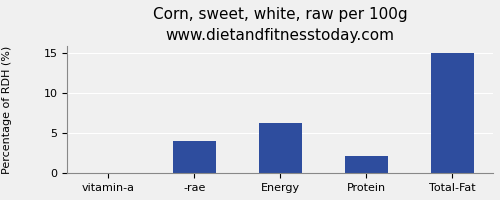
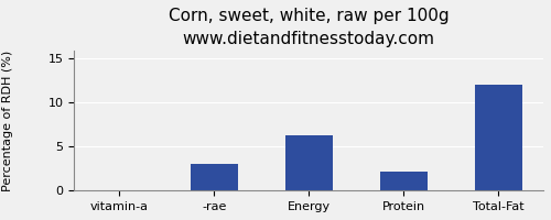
-rae: 4.0 -> 3.0
Total-Fat: 15.0 -> 12.0
